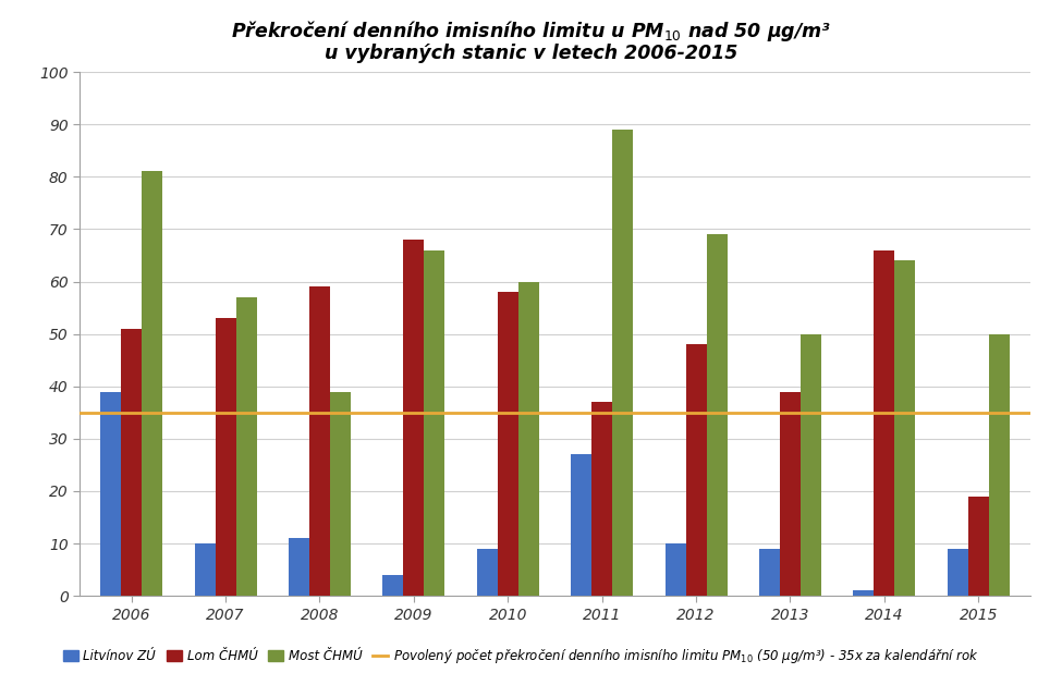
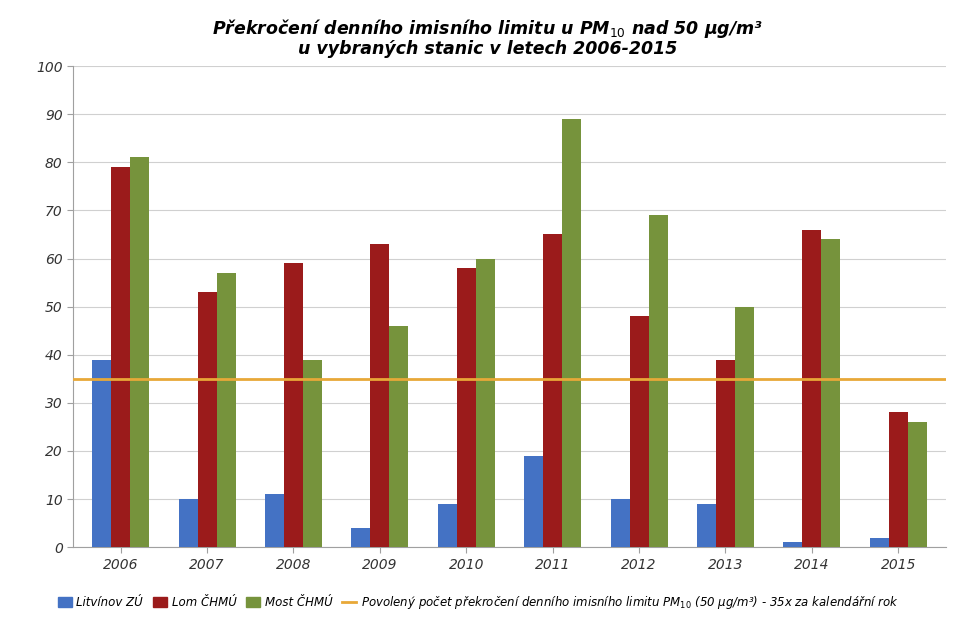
Lom ČHMÚ/2006: 51 -> 79
Lom ČHMÚ/2009: 68 -> 63
Most ČHMÚ/2009: 66 -> 46
Litvínov ZÚ/2011: 27 -> 19
Lom ČHMÚ/2011: 37 -> 65
Litvínov ZÚ/2015: 9 -> 2
Lom ČHMÚ/2015: 19 -> 28
Most ČHMÚ/2015: 50 -> 26
